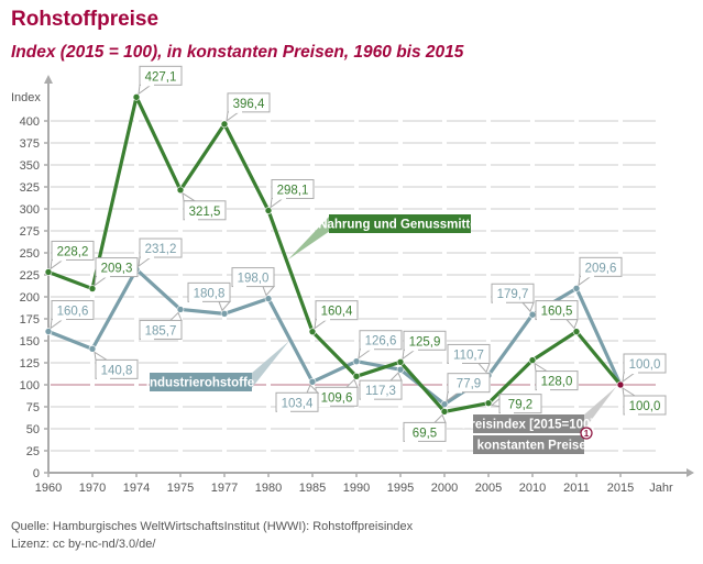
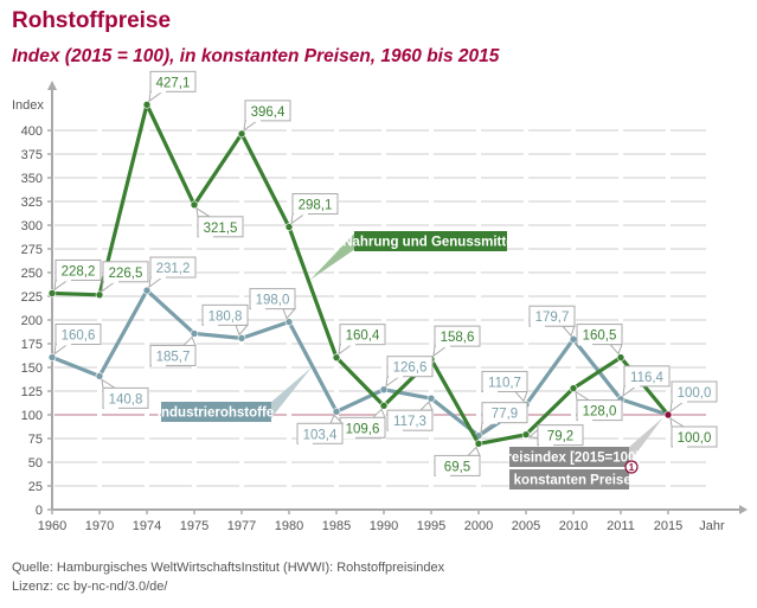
Nahrung und Genussmittel/1970: 209,3 -> 226,5
Nahrung und Genussmittel/1995: 125,9 -> 158,6
Industrierohstoffe/2011: 209,6 -> 116,4
